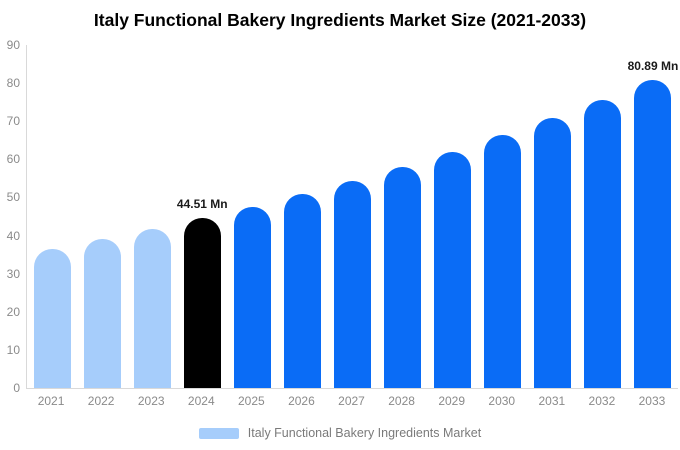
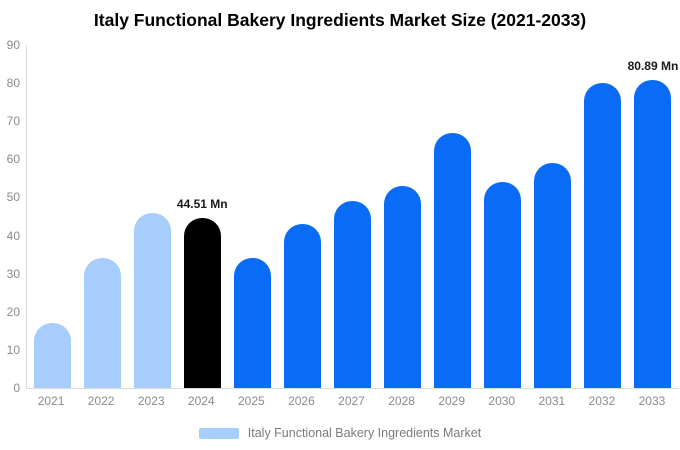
2021: 36 -> 17
2022: 39 -> 34
2023: 42 -> 46
2025: 48 -> 34
2026: 51 -> 43
2027: 54 -> 49
2028: 58 -> 53
2029: 62 -> 67
2030: 66 -> 54
2031: 71 -> 59
2032: 76 -> 80
